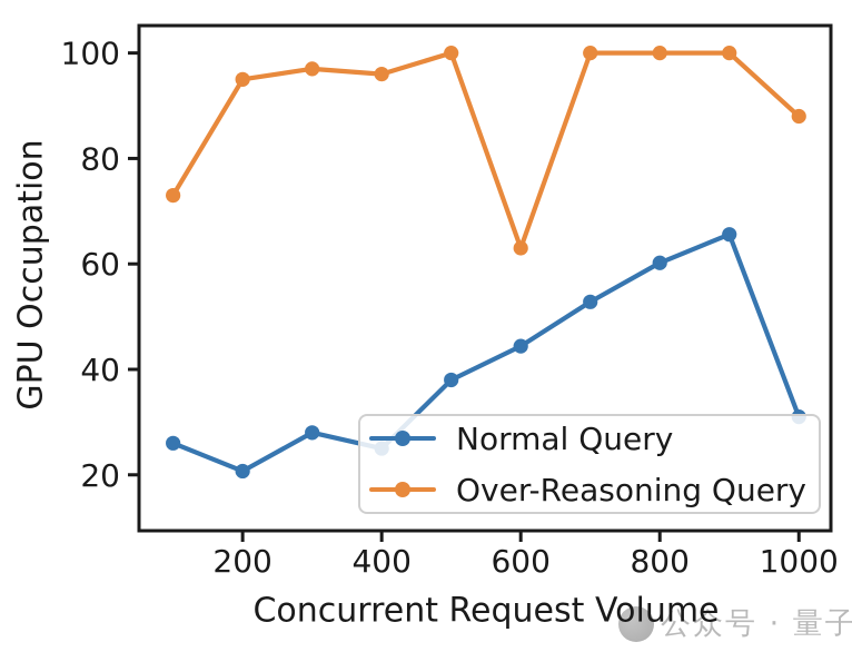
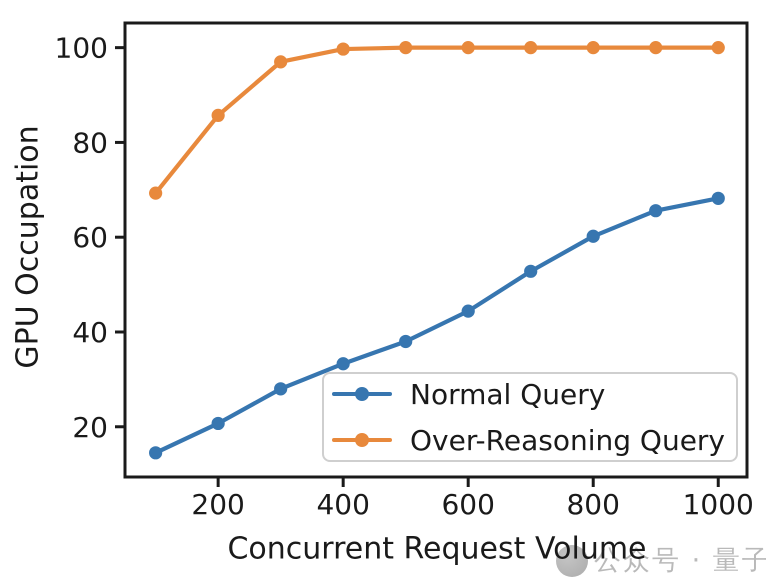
Normal Query/100: 26 -> 14
Over-Reasoning Query/100: 73 -> 69
Over-Reasoning Query/200: 95 -> 86
Normal Query/400: 25 -> 33
Over-Reasoning Query/400: 96 -> 100
Over-Reasoning Query/600: 63 -> 100
Normal Query/1000: 31 -> 68
Over-Reasoning Query/1000: 88 -> 100
